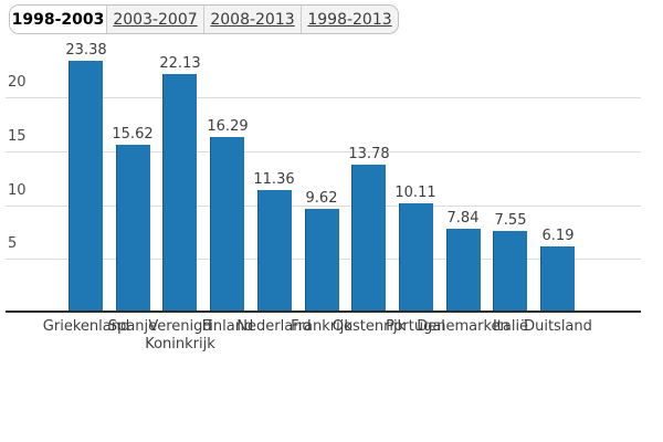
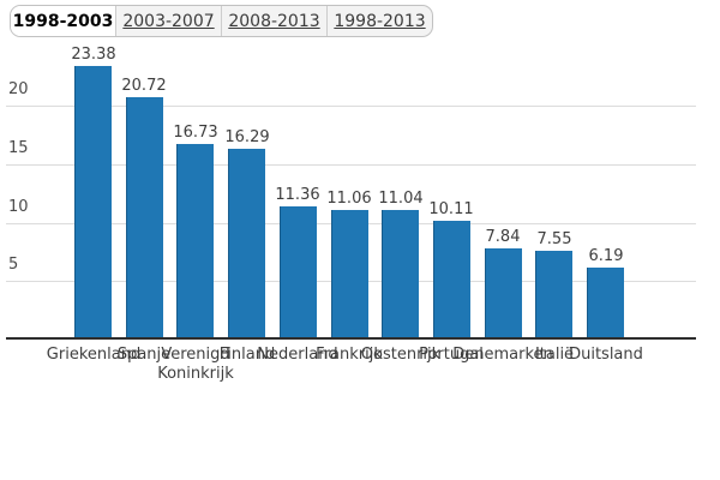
Spanje: 15.62 -> 20.72
Verenigd Koninkrijk: 22.13 -> 16.73
Frankrijk: 9.62 -> 11.06
Oostenrijk: 13.78 -> 11.04
